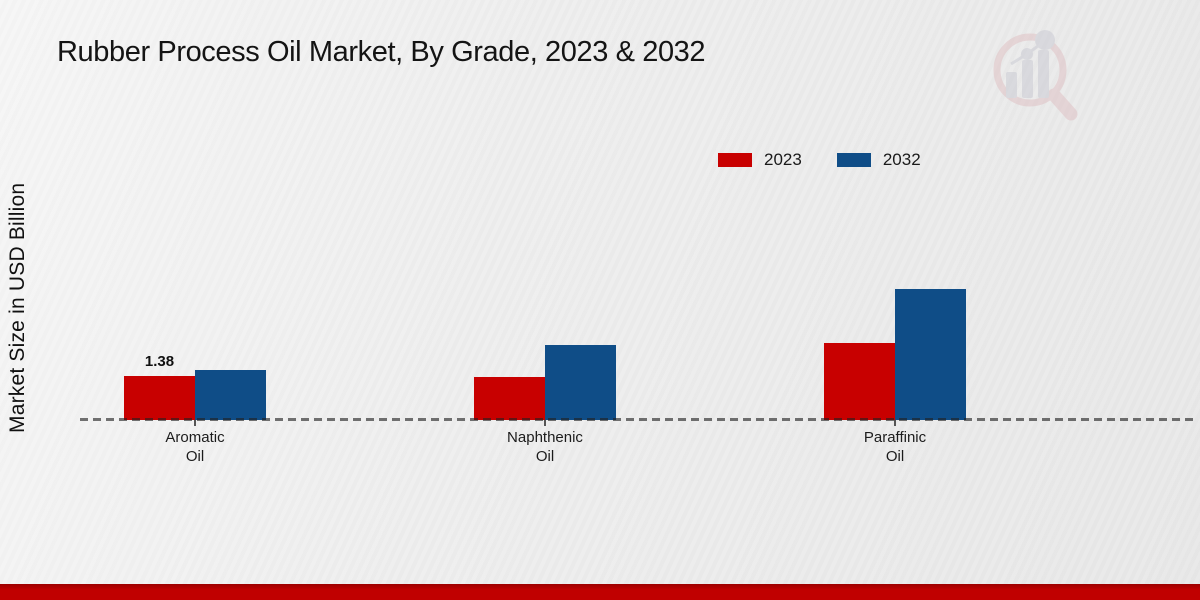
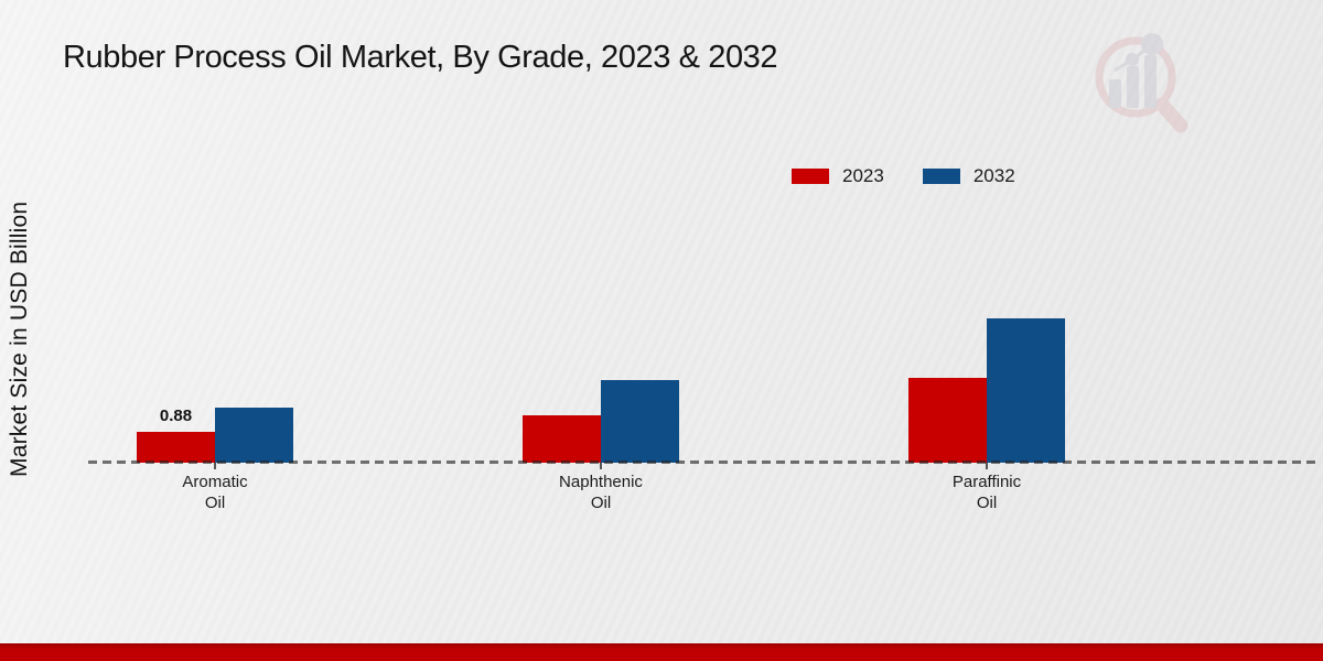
2023/Aromatic Oil: 1.38 -> 0.88
